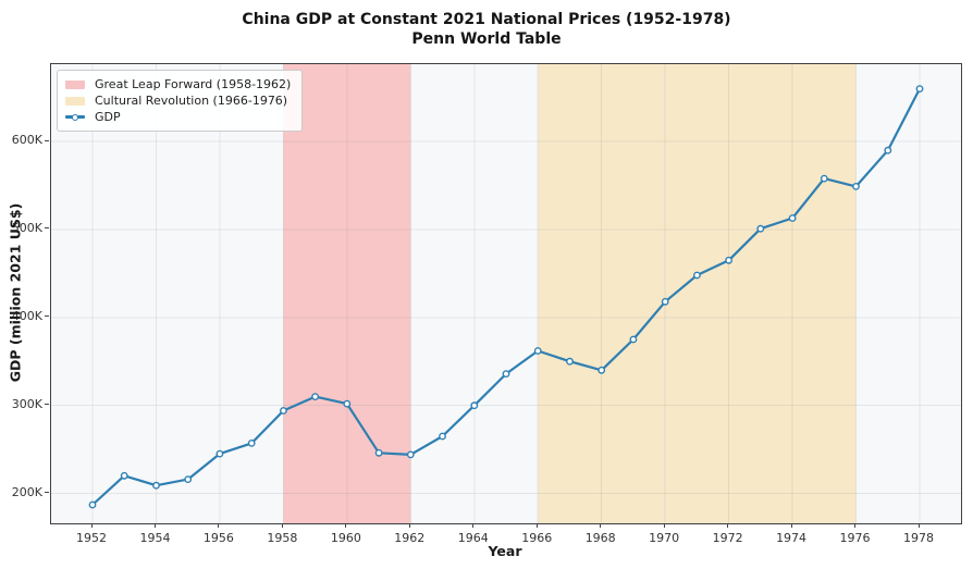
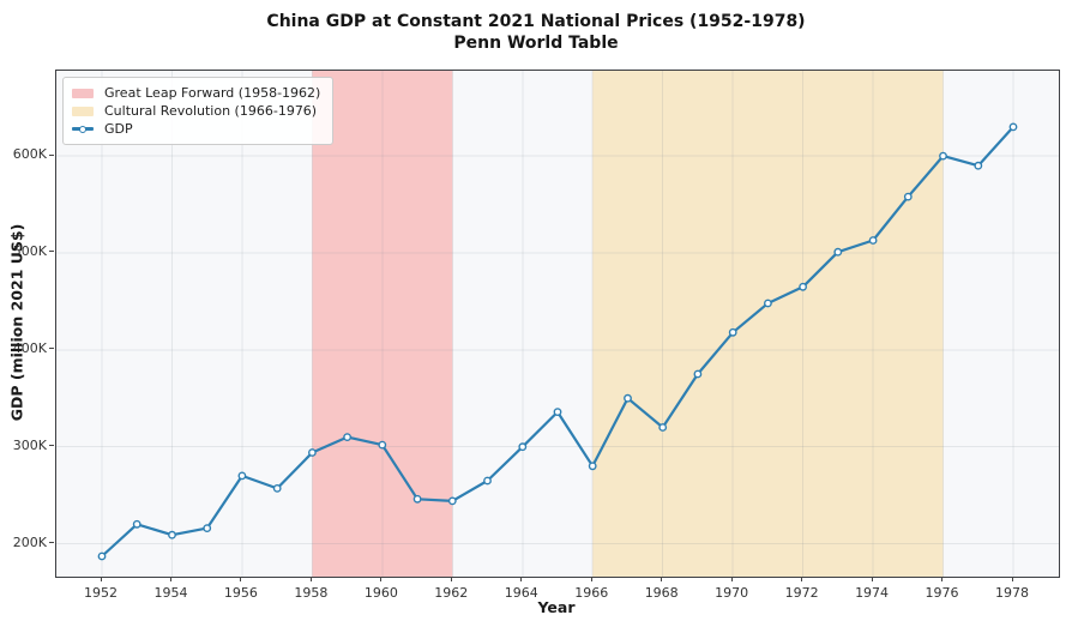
1956: 240K -> 270K
1966: 360K -> 280K
1968: 340K -> 320K
1976: 550K -> 600K
1978: 660K -> 630K
